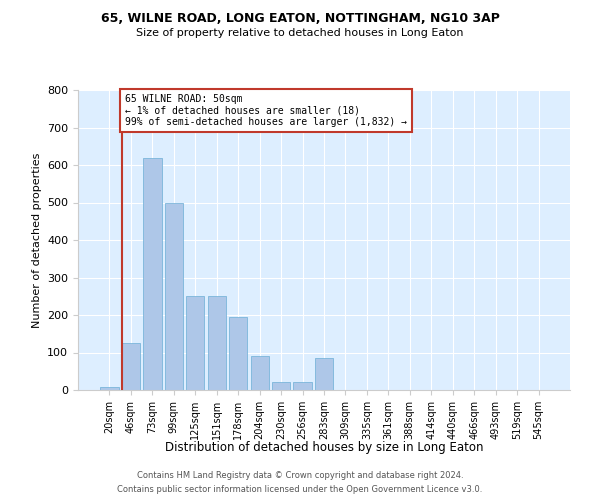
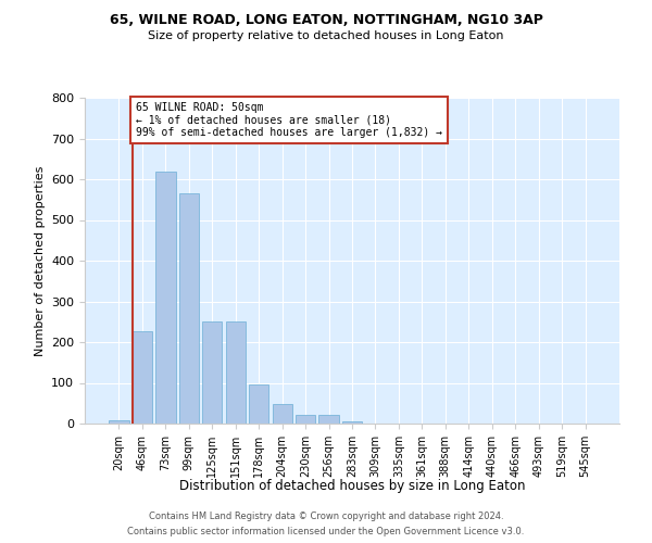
46sqm: 125 -> 228
99sqm: 500 -> 565
178sqm: 195 -> 95
204sqm: 90 -> 48
283sqm: 85 -> 5
